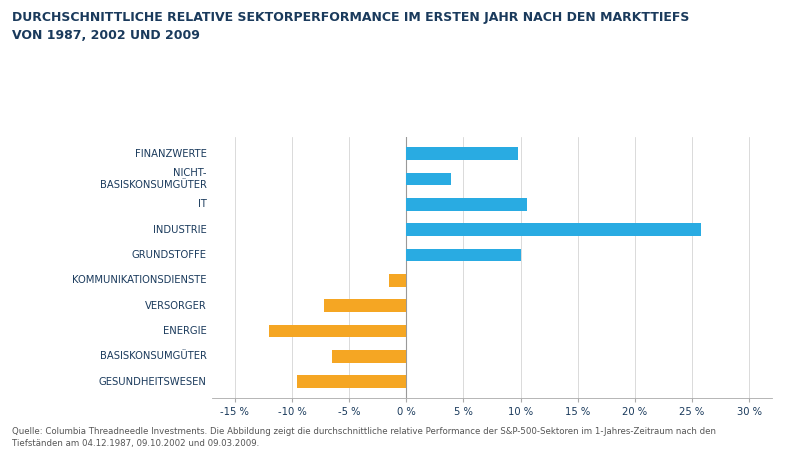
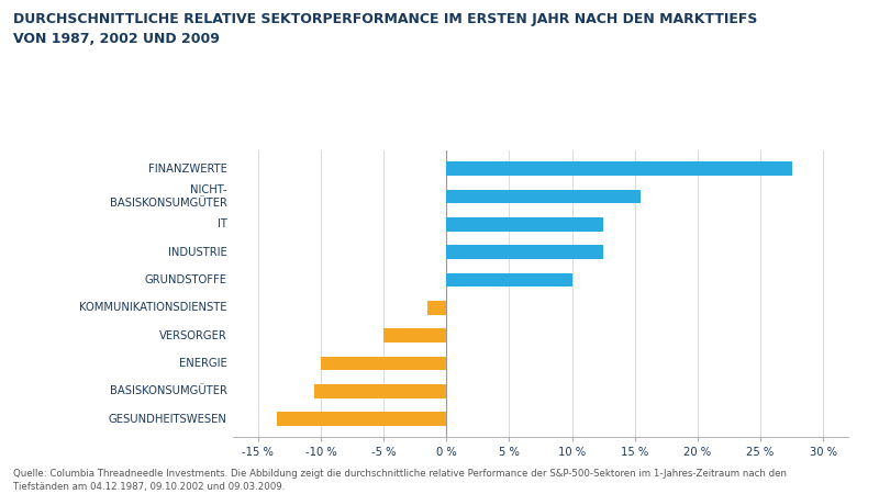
FINANZWERTE: 9.8 % -> 27.5 %
NICHT- BASISKONSUMGÜTER: 3.9 % -> 15.5 %
IT: 10.6 % -> 12.5 %
INDUSTRIE: 25.8 % -> 12.5 %
VERSORGER: -7.2 % -> -5.0 %
ENERGIE: -12.0 % -> -10.0 %
BASISKONSUMGÜTER: -6.5 % -> -10.5 %
GESUNDHEITSWESEN: -9.6 % -> -13.5 %
